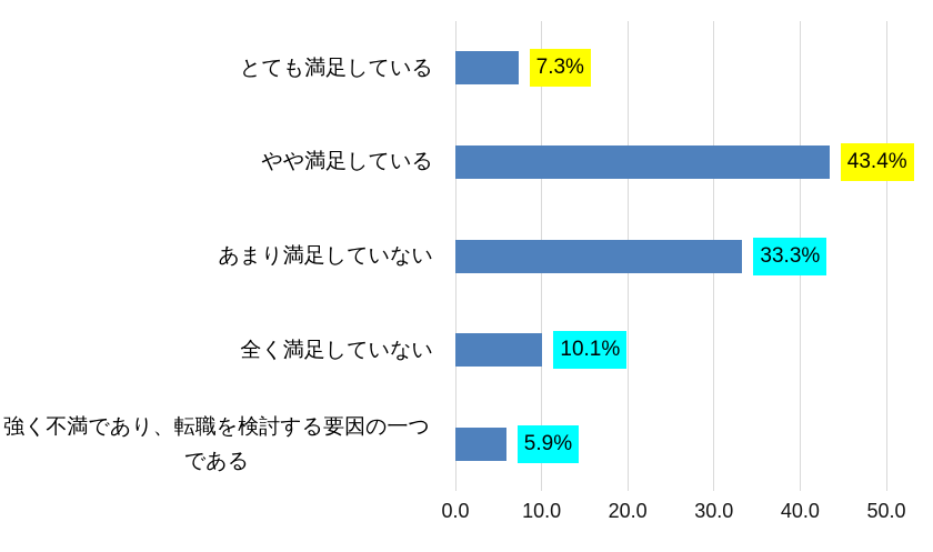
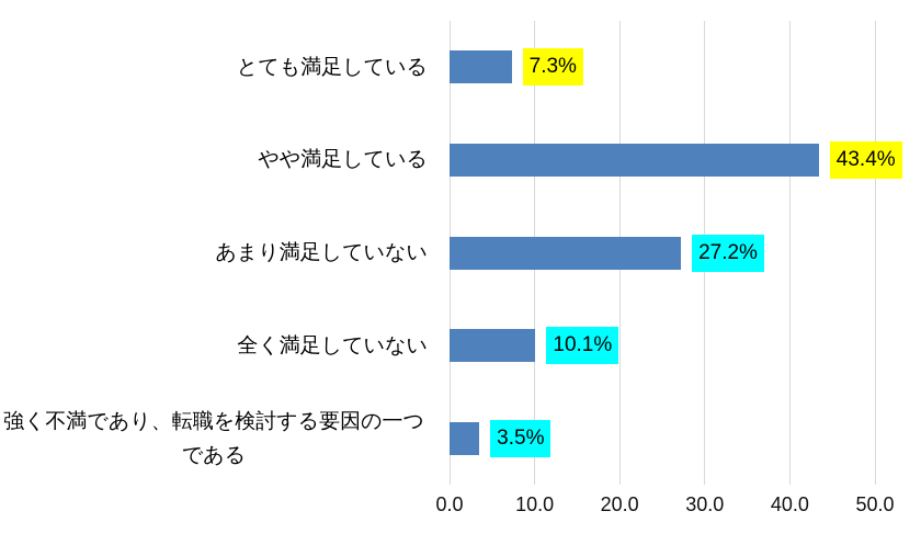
あまり満足していない: 33.3% -> 27.2%
強く不満であり、転職を検討する要因の一つである: 5.9% -> 3.5%
